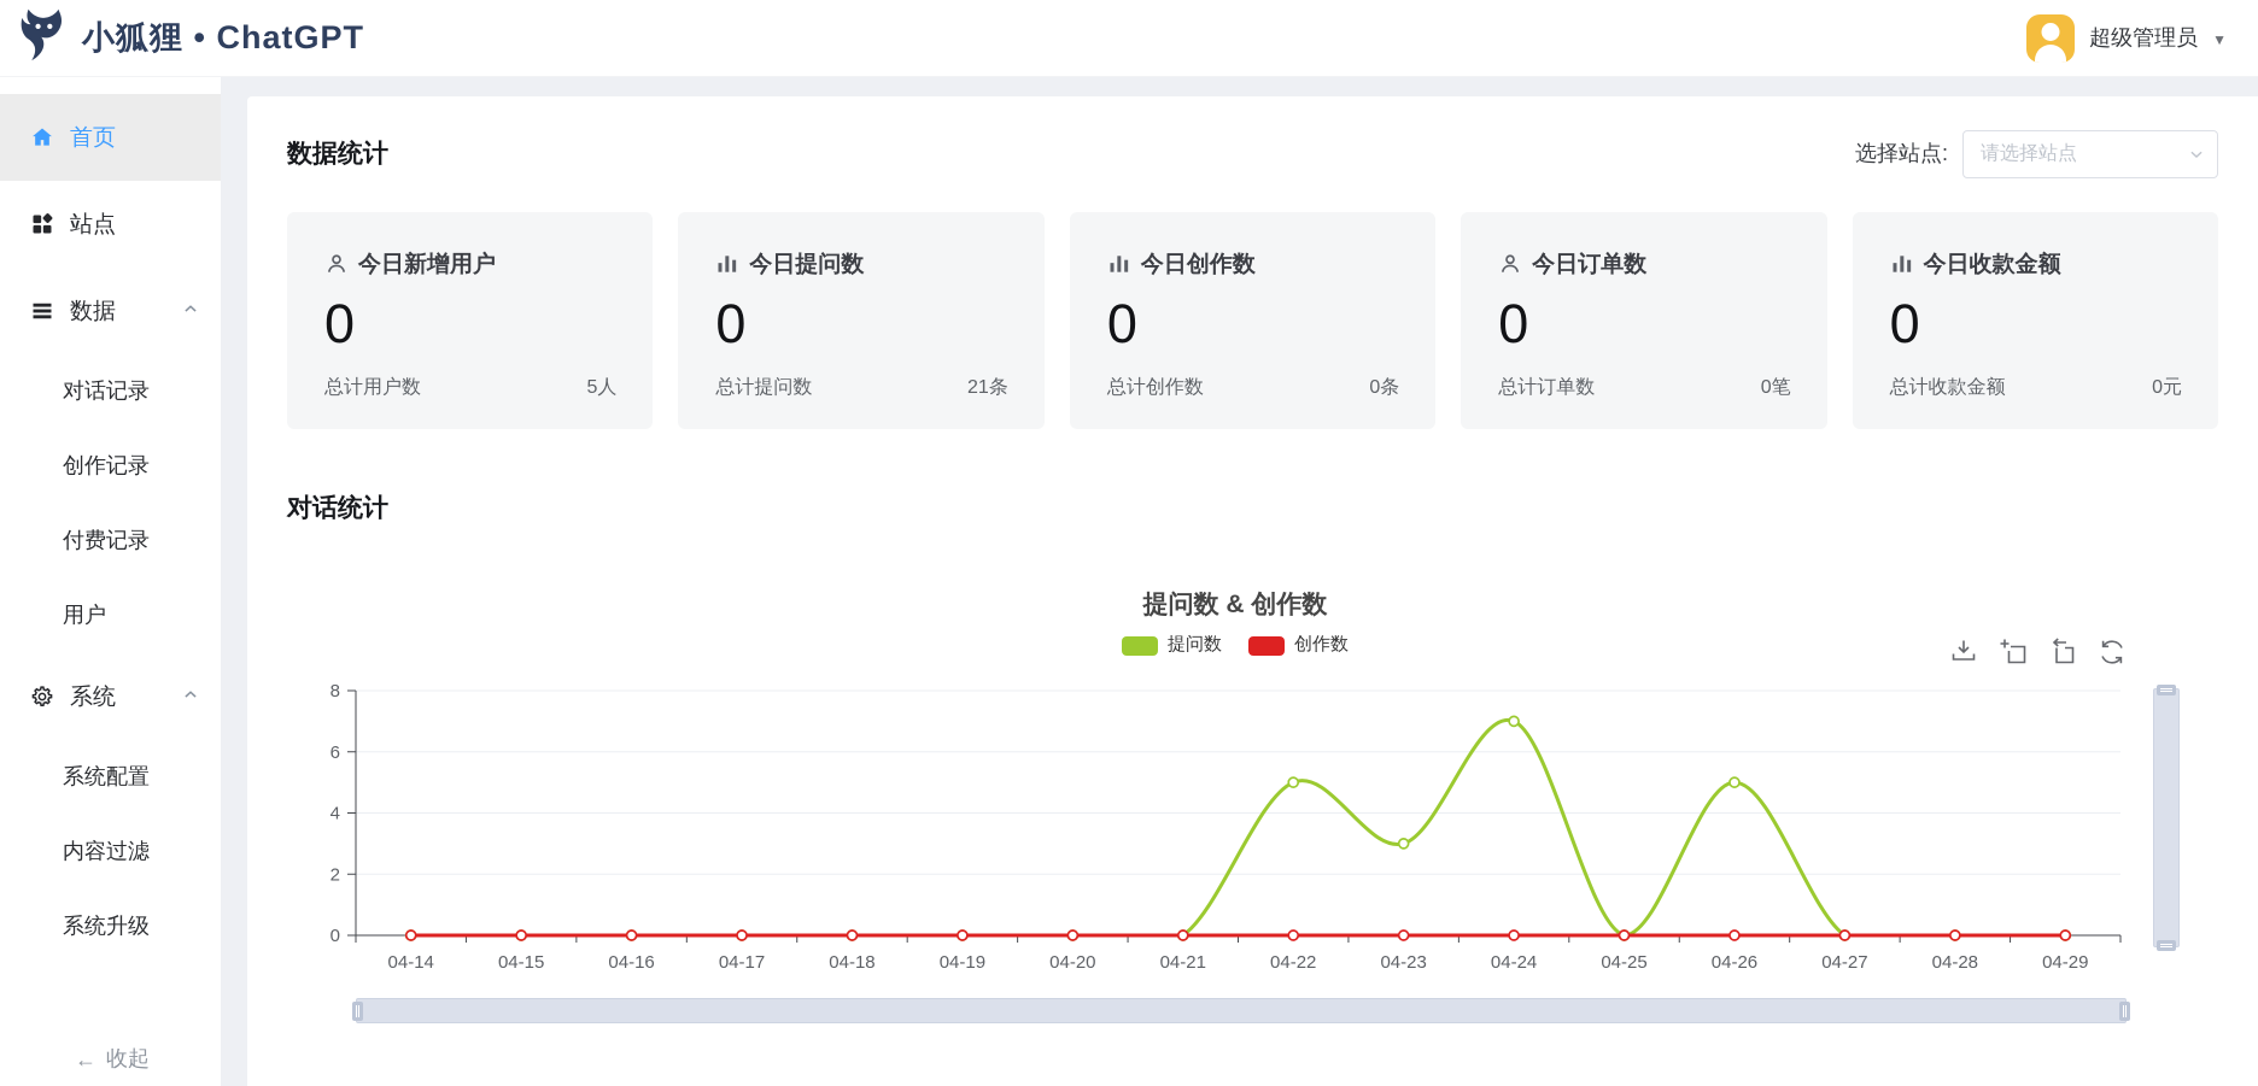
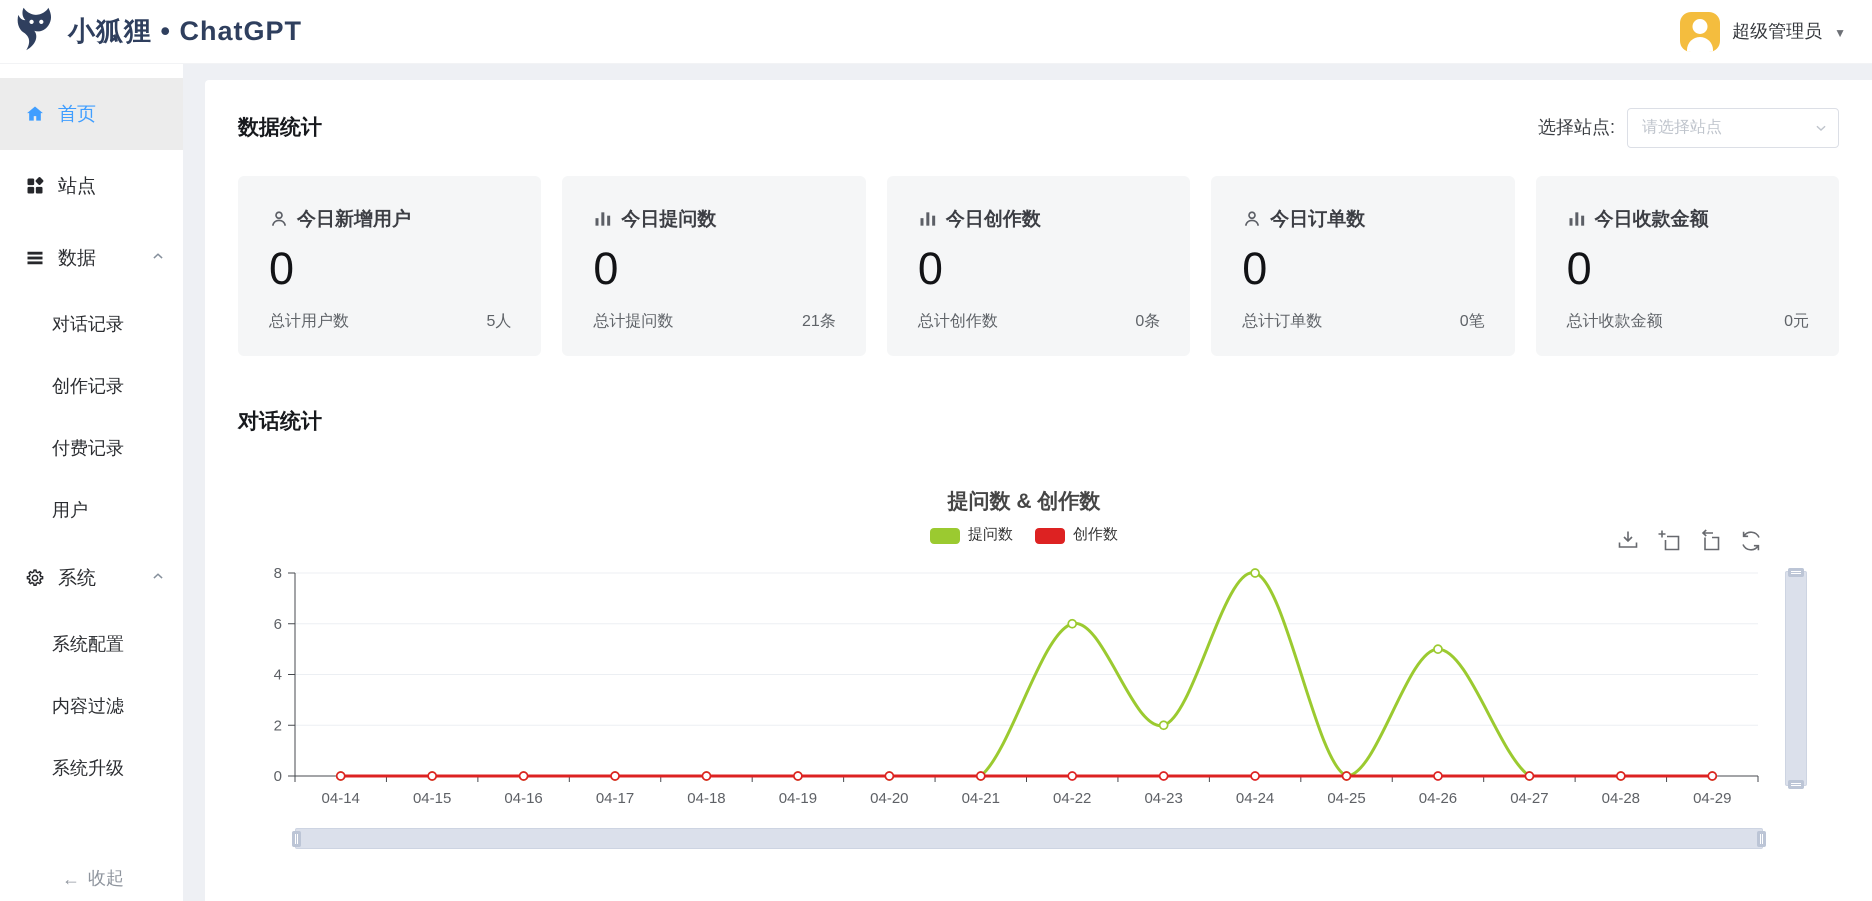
提问数/04-22: 5 -> 6
提问数/04-23: 3 -> 2
提问数/04-24: 7 -> 8
